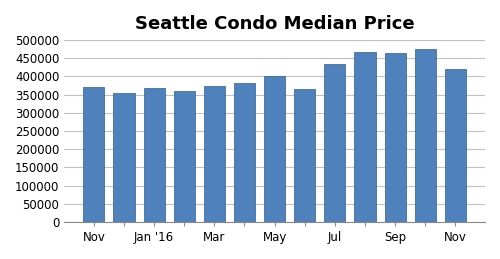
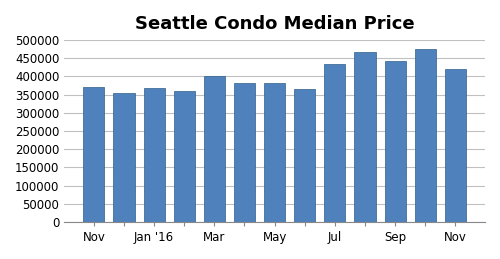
Mar: 375000 -> 400000
May: 400000 -> 383000
Sep: 465000 -> 443000
